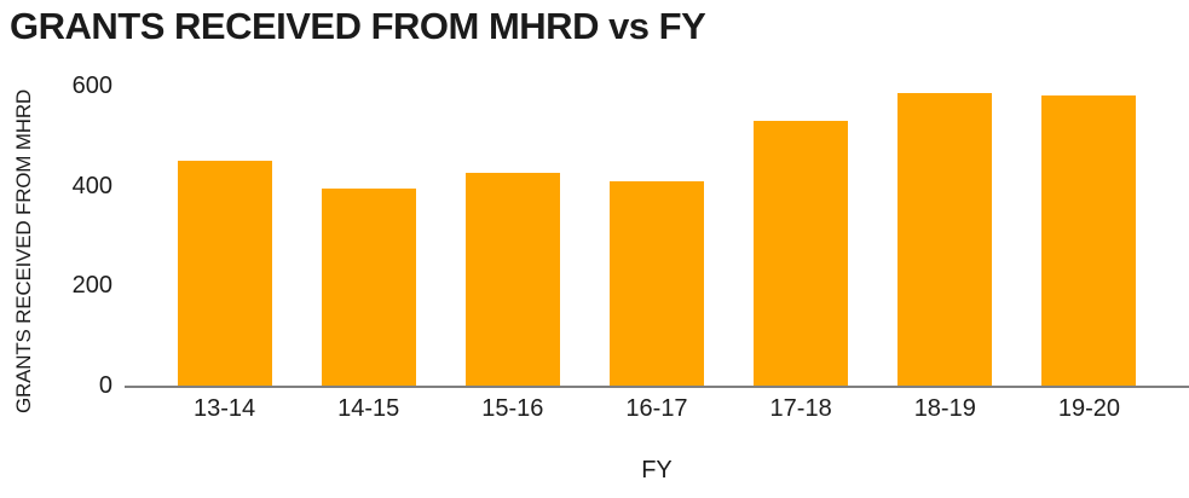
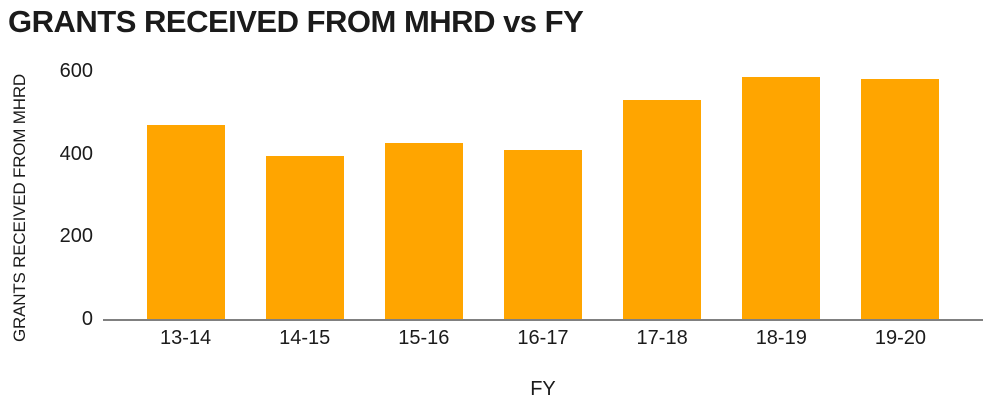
13-14: 450 -> 470
